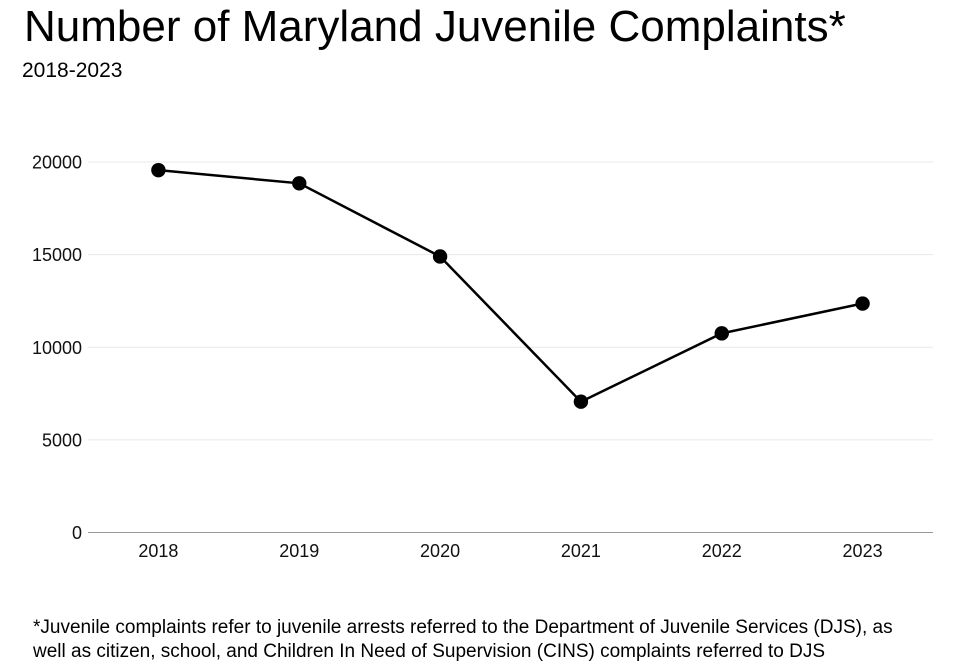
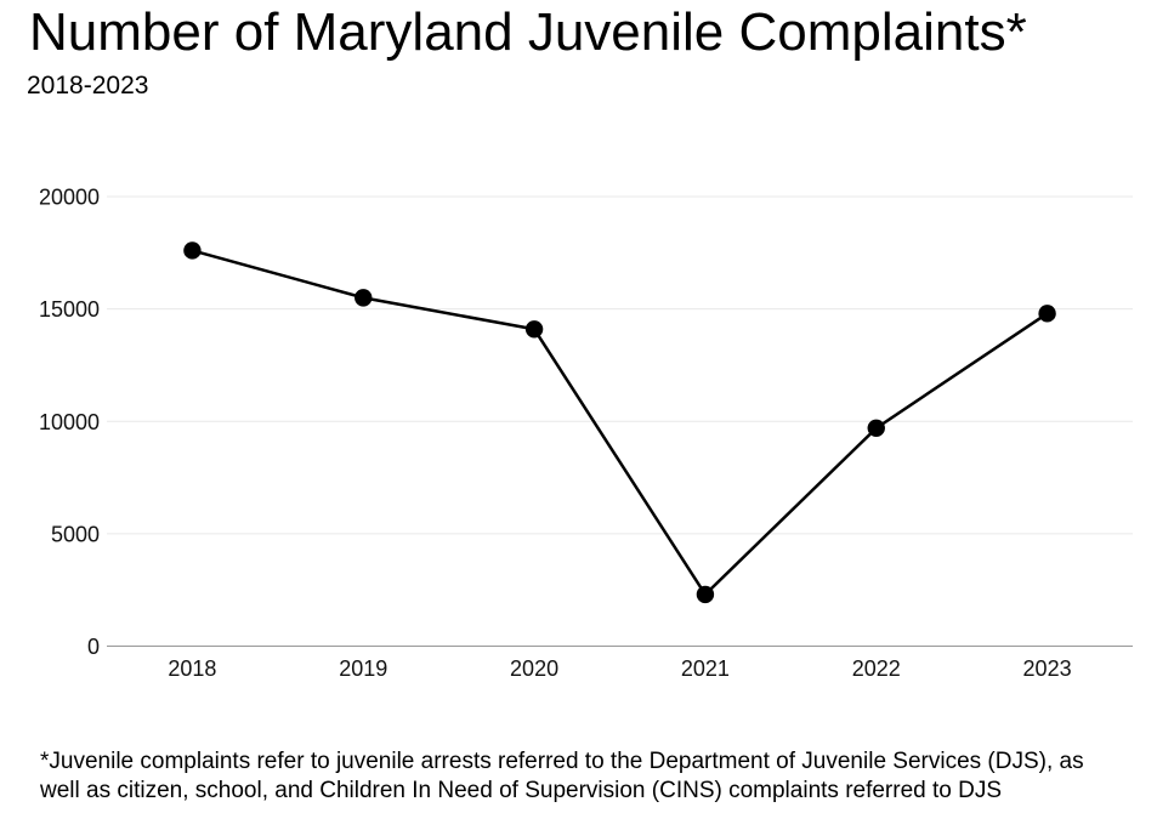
2018: 19600 -> 17600
2019: 18800 -> 15500
2020: 14900 -> 14100
2021: 7100 -> 2300
2022: 10800 -> 9700
2023: 12400 -> 14800
